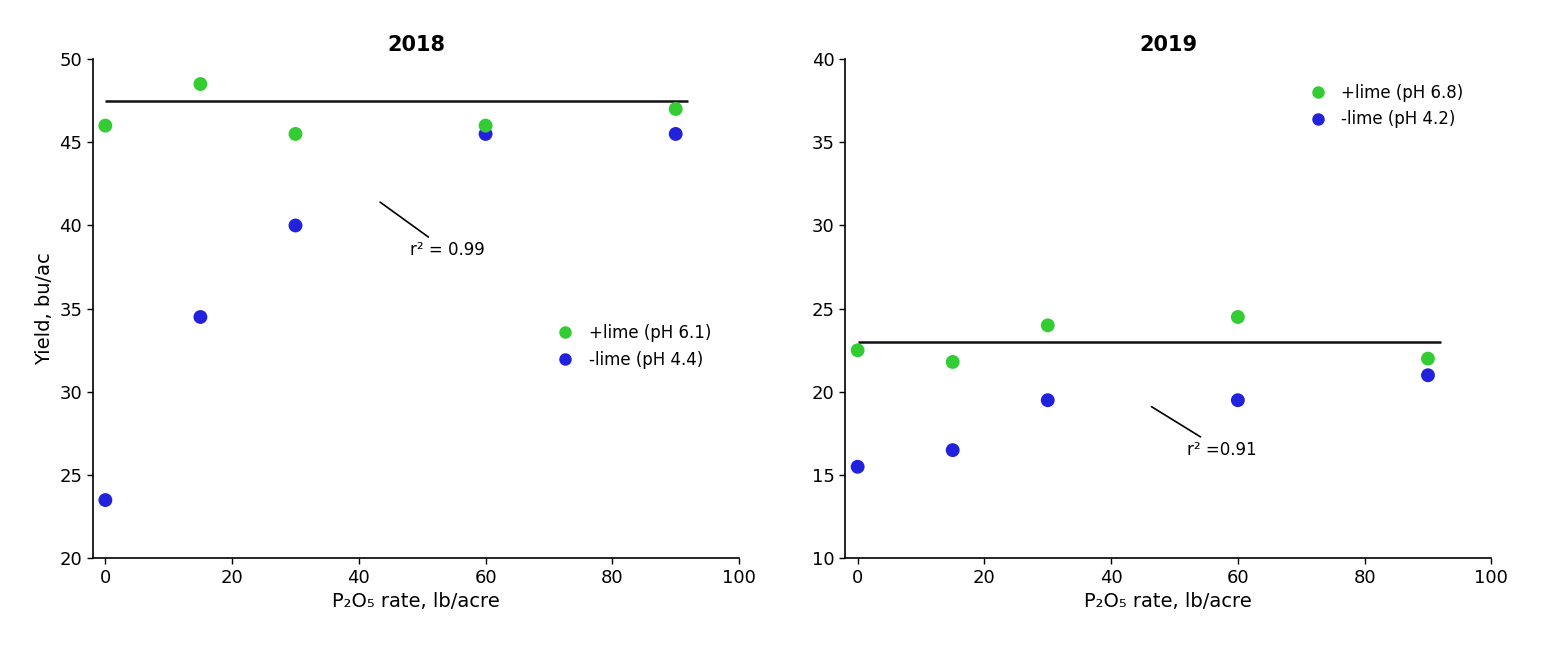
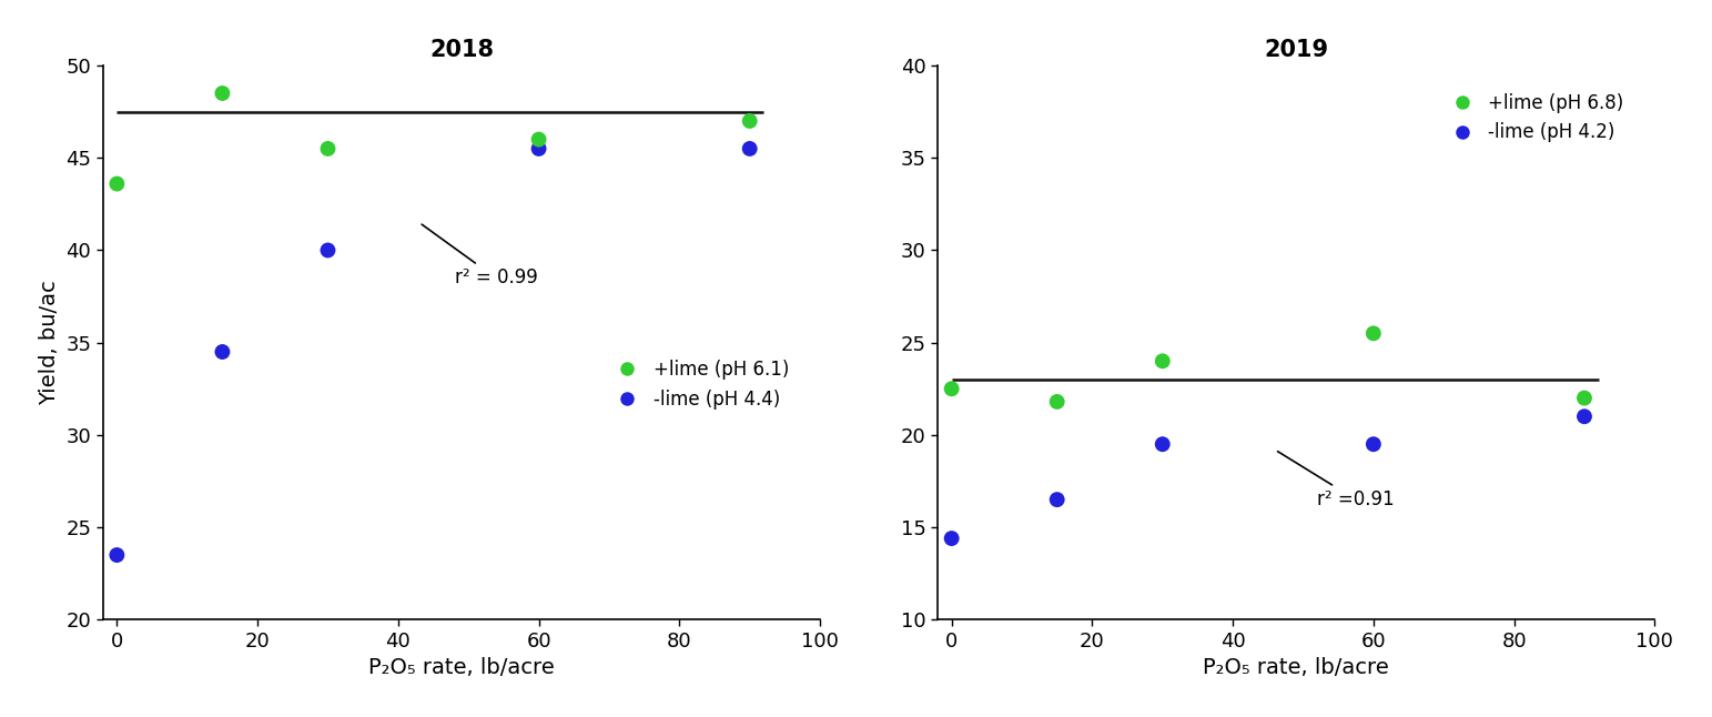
2018/+lime (pH 6.1)/0: 46.0 -> 43.6
2019/-lime (pH 4.2)/0: 15.5 -> 14.4
2019/+lime (pH 6.8)/60: 24.5 -> 25.5
